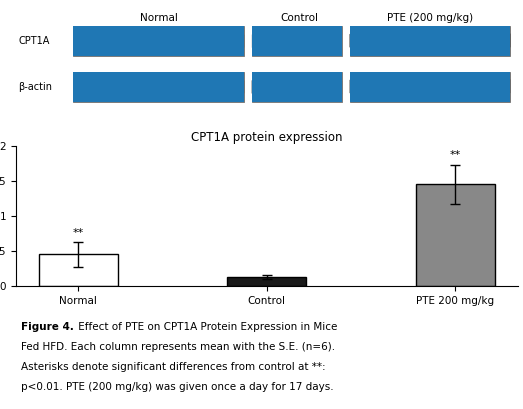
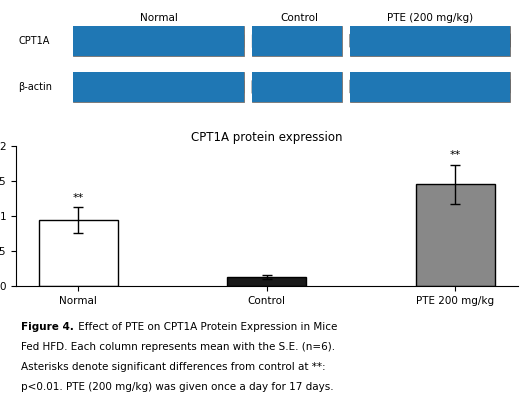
Normal: 0.45 -> 0.94
